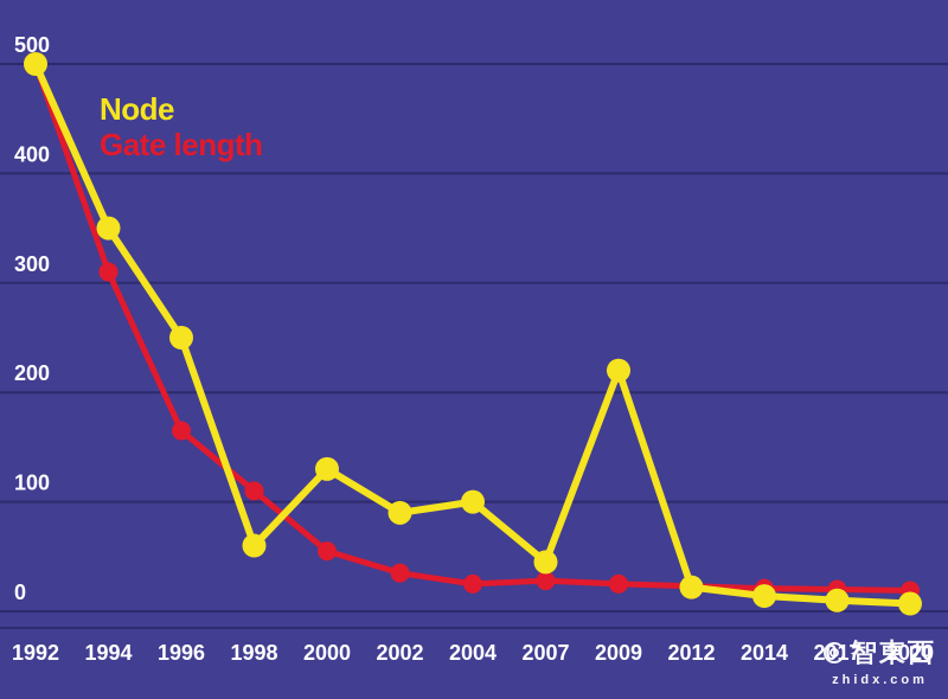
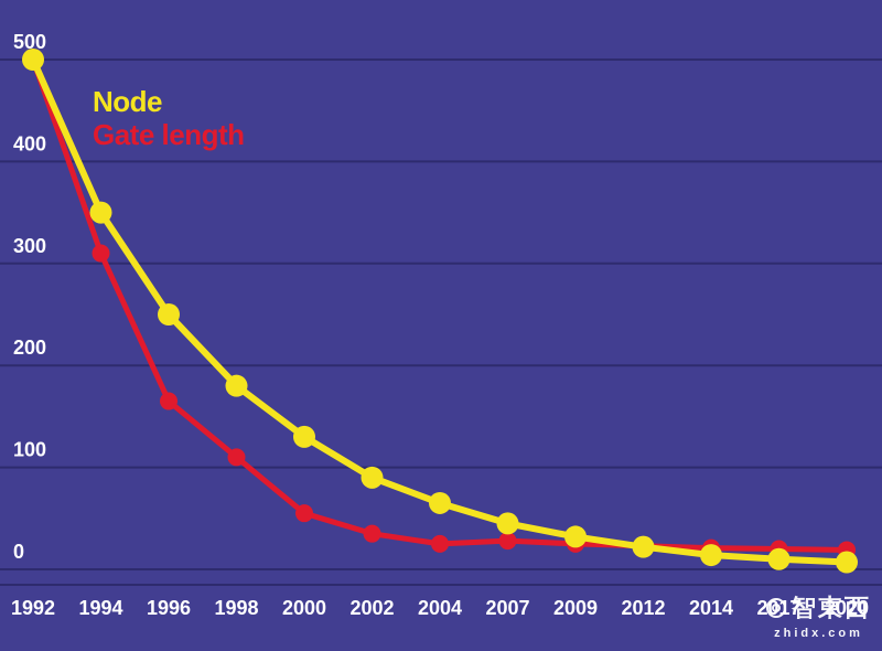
Node/1998: 60 -> 180
Node/2004: 100 -> 60
Node/2009: 220 -> 30
